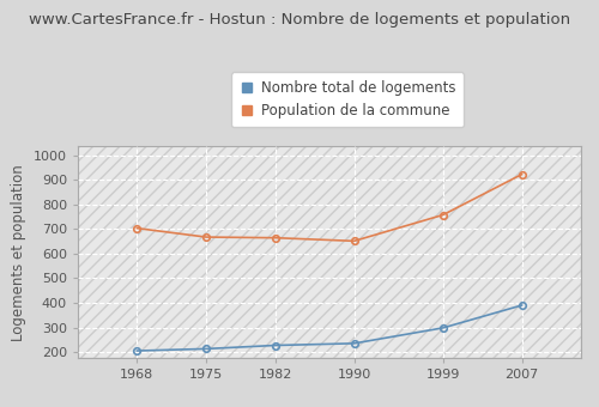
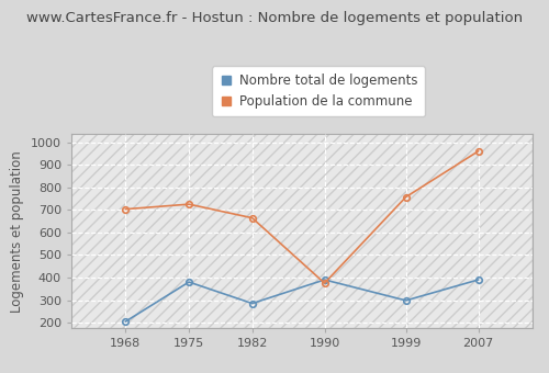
Nombre total de logements/1975: 213 -> 380
Population de la commune/1975: 667 -> 725
Nombre total de logements/1982: 227 -> 285
Nombre total de logements/1990: 235 -> 390
Population de la commune/1990: 651 -> 375
Population de la commune/2007: 922 -> 960
